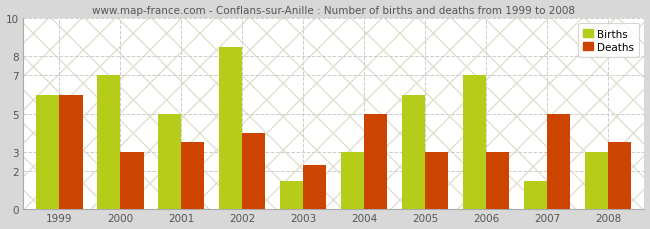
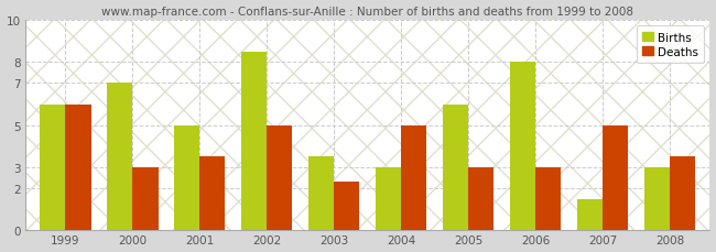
Deaths/2002: 4.0 -> 5.0
Births/2003: 1.5 -> 3.5
Births/2006: 7.0 -> 8.0
